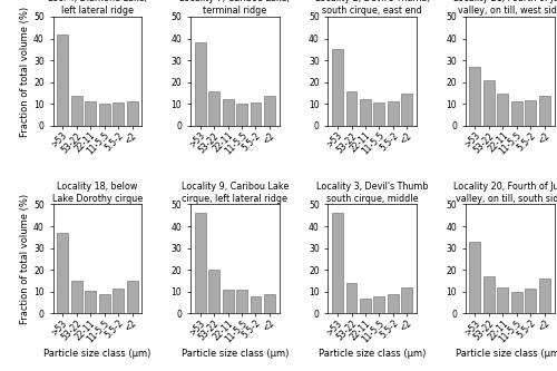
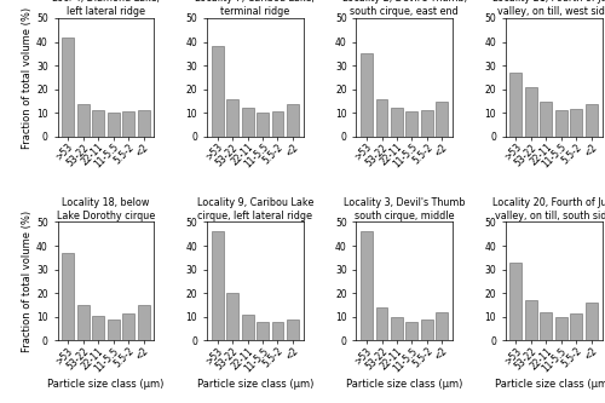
Locality 9, Caribou Lake cirque, left lateral ridge/11-5.5: 11 -> 8
Locality 3, Devil's Thumb south cirque, middle/22-11: 7 -> 10
